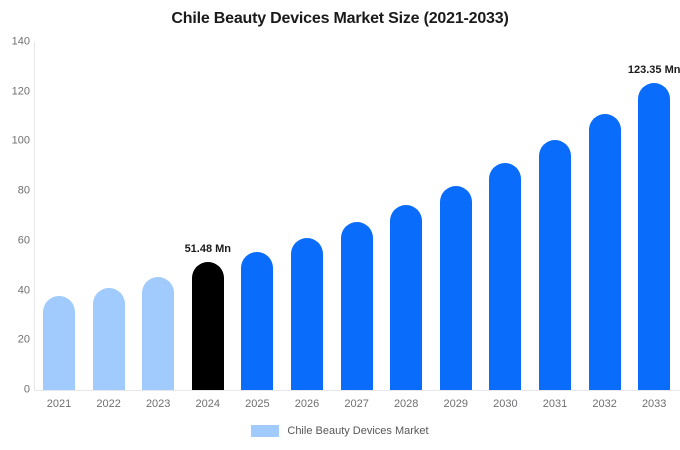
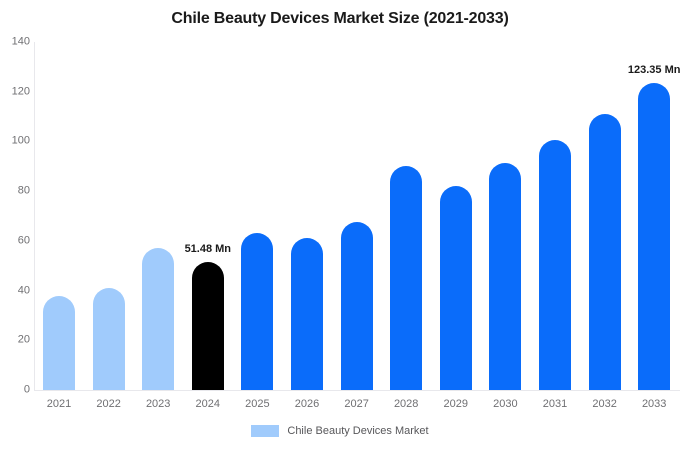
2023: 46 -> 57
2025: 56 -> 63
2028: 74 -> 90
